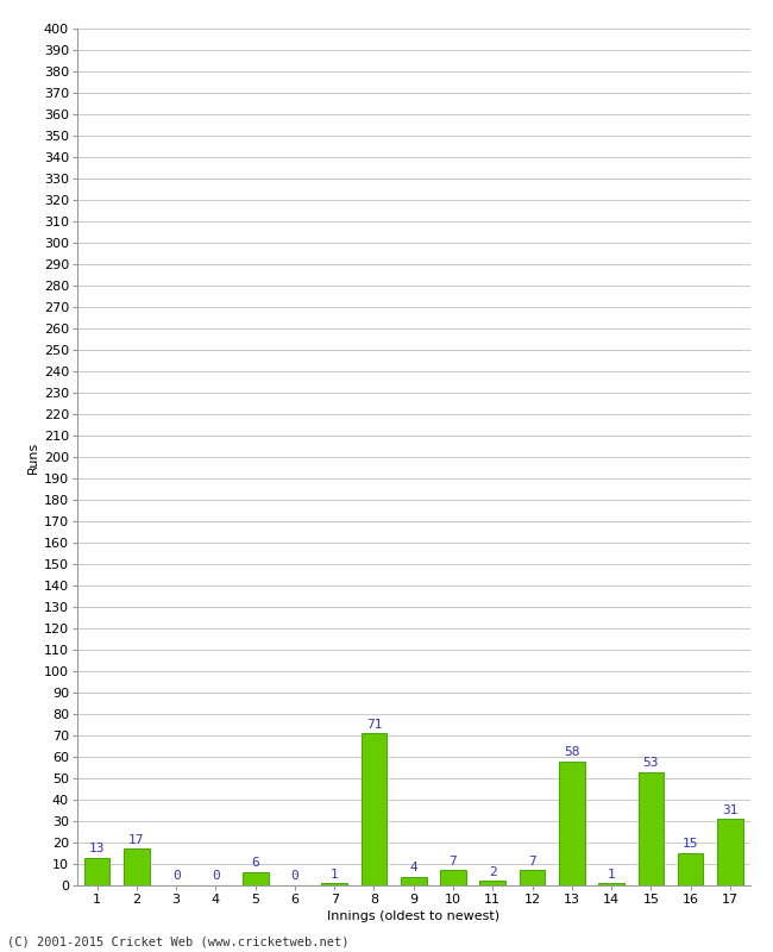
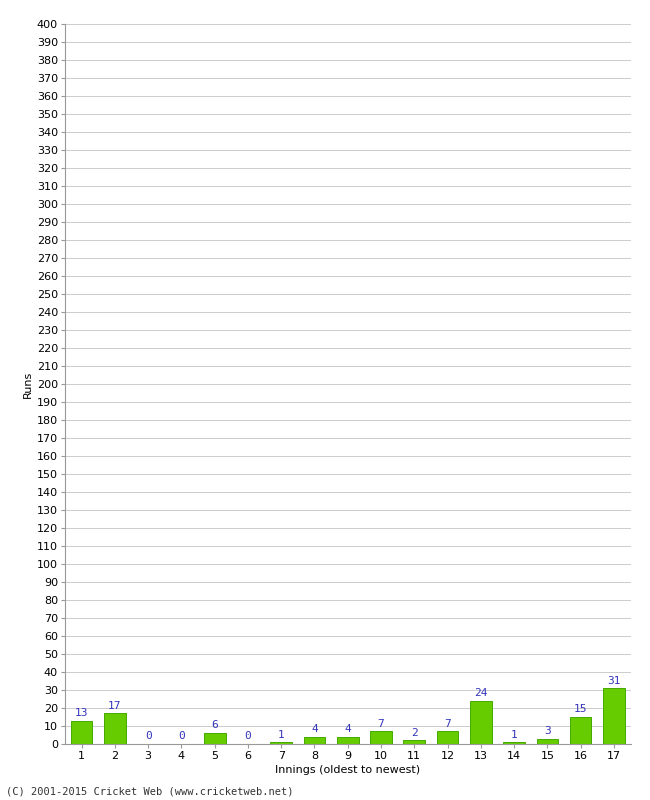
8: 71 -> 4
13: 58 -> 24
15: 53 -> 3
